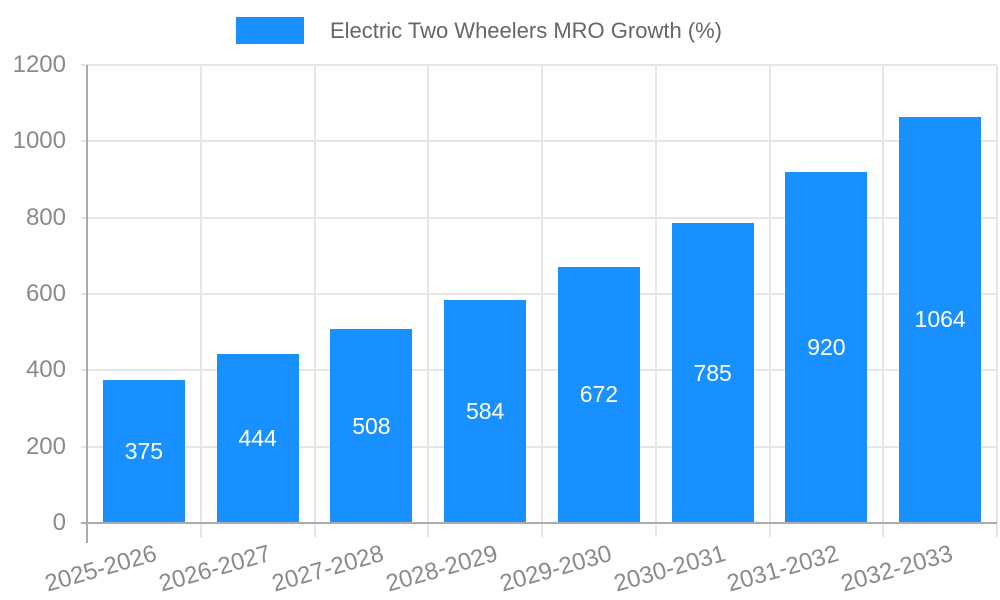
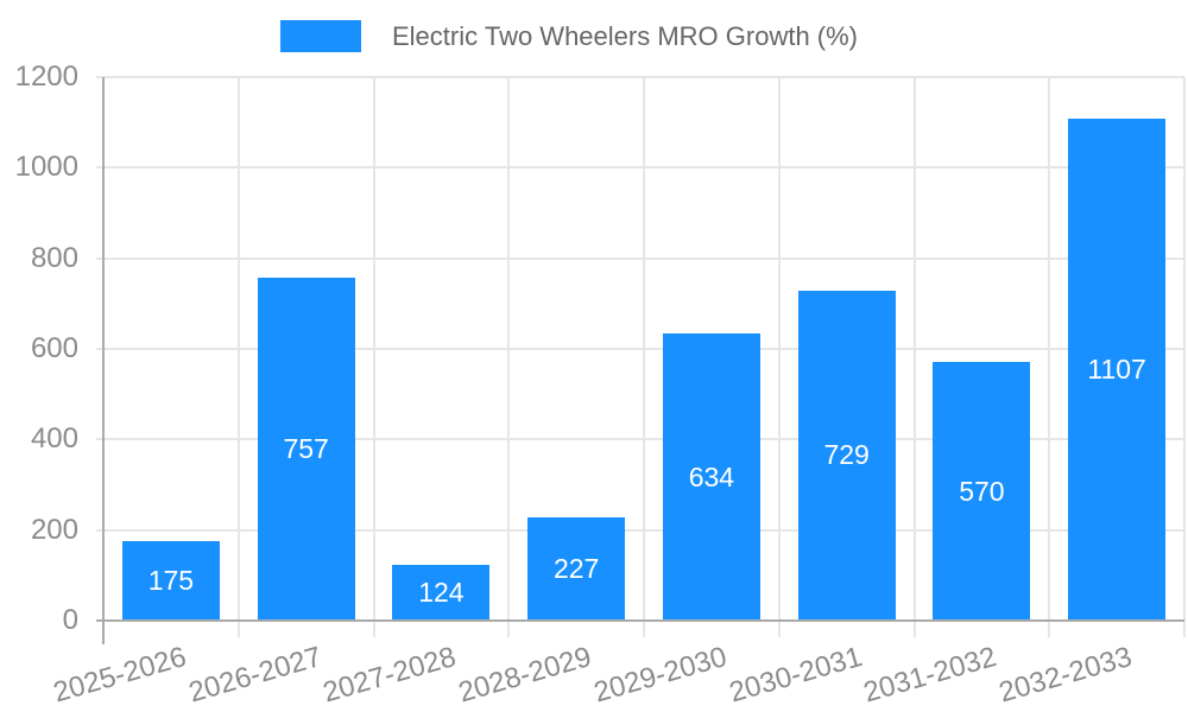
2025-2026: 375 -> 175
2026-2027: 444 -> 757
2027-2028: 508 -> 124
2028-2029: 584 -> 227
2029-2030: 672 -> 634
2030-2031: 785 -> 729
2031-2032: 920 -> 570
2032-2033: 1064 -> 1107
